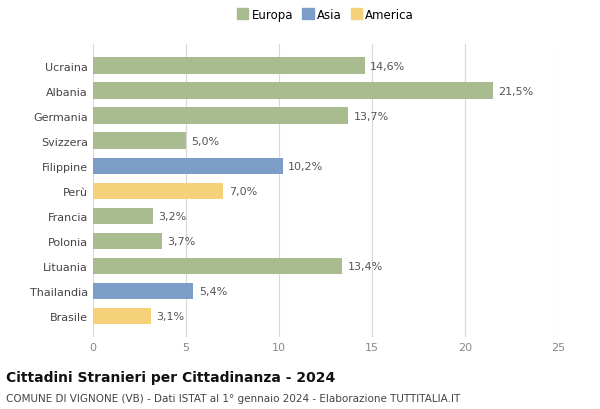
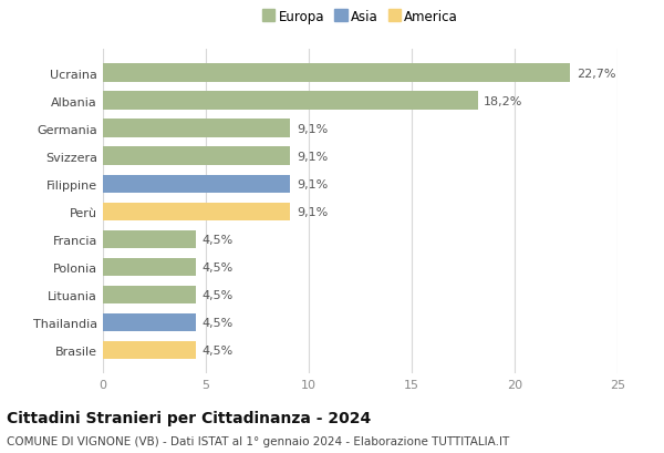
Ucraina: 14,6% -> 22,7%
Albania: 21,5% -> 18,2%
Germania: 13,7% -> 9,1%
Svizzera: 5,0% -> 9,1%
Filippine: 10,2% -> 9,1%
Perù: 7,0% -> 9,1%
Francia: 3,2% -> 4,5%
Polonia: 3,7% -> 4,5%
Lituania: 13,4% -> 4,5%
Thailandia: 5,4% -> 4,5%
Brasile: 3,1% -> 4,5%
